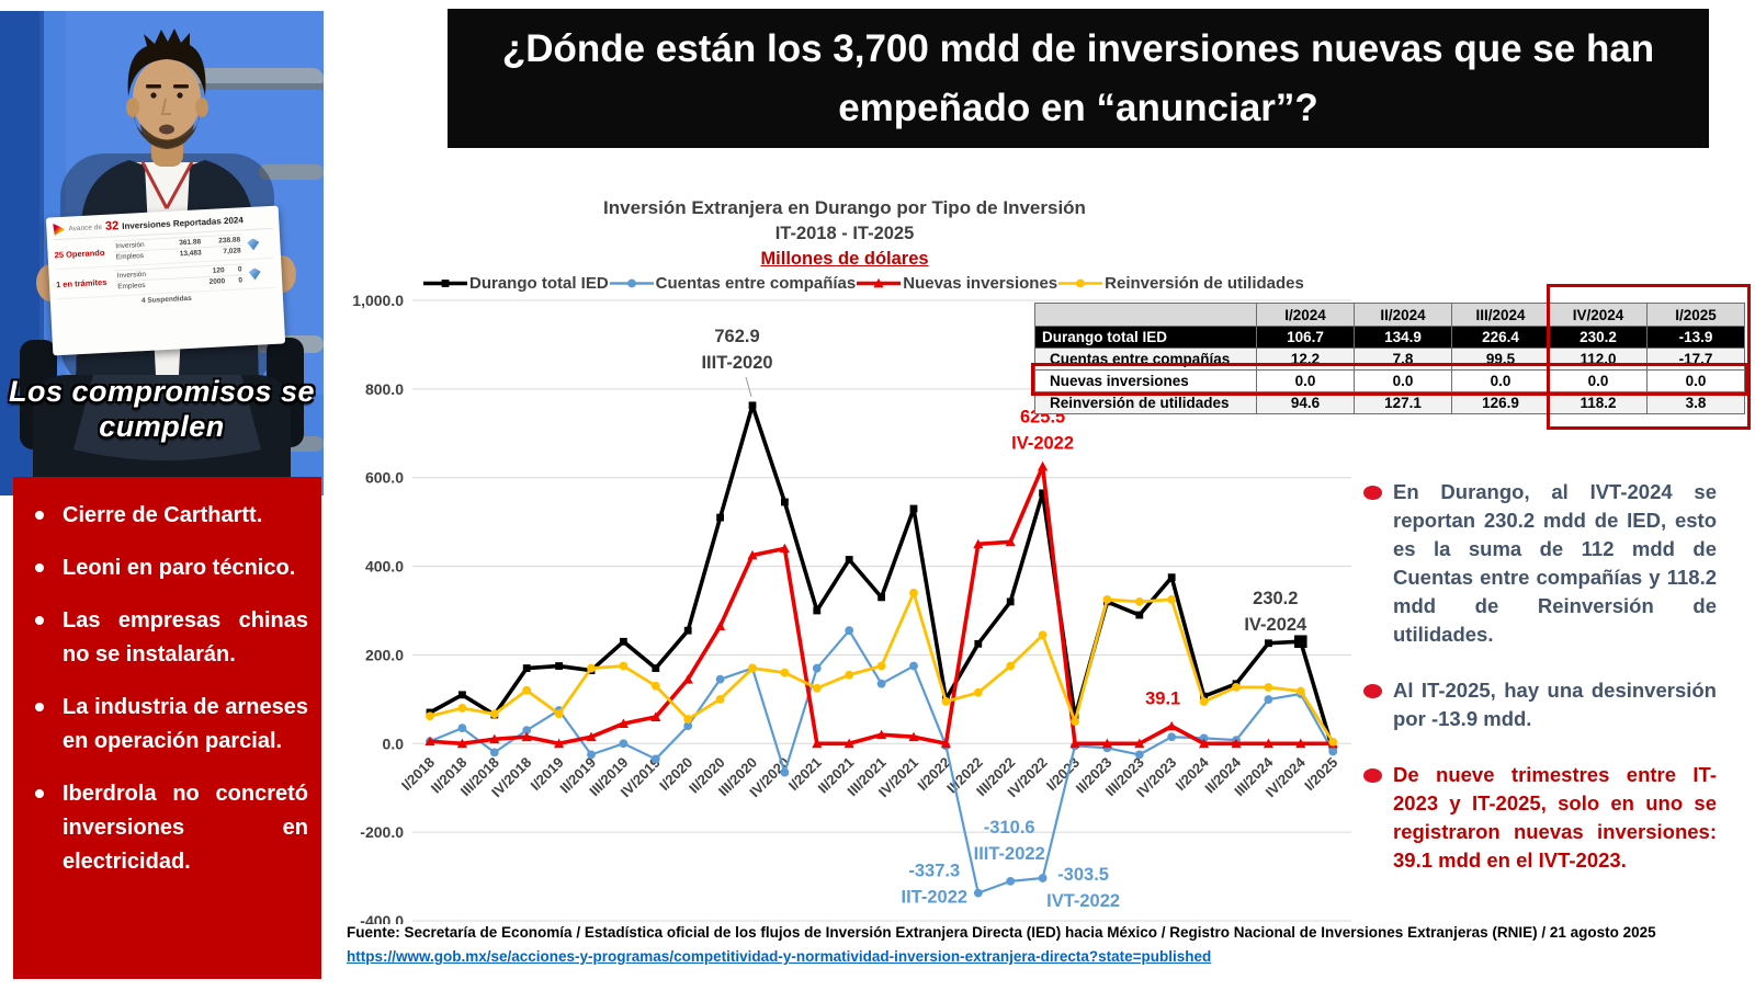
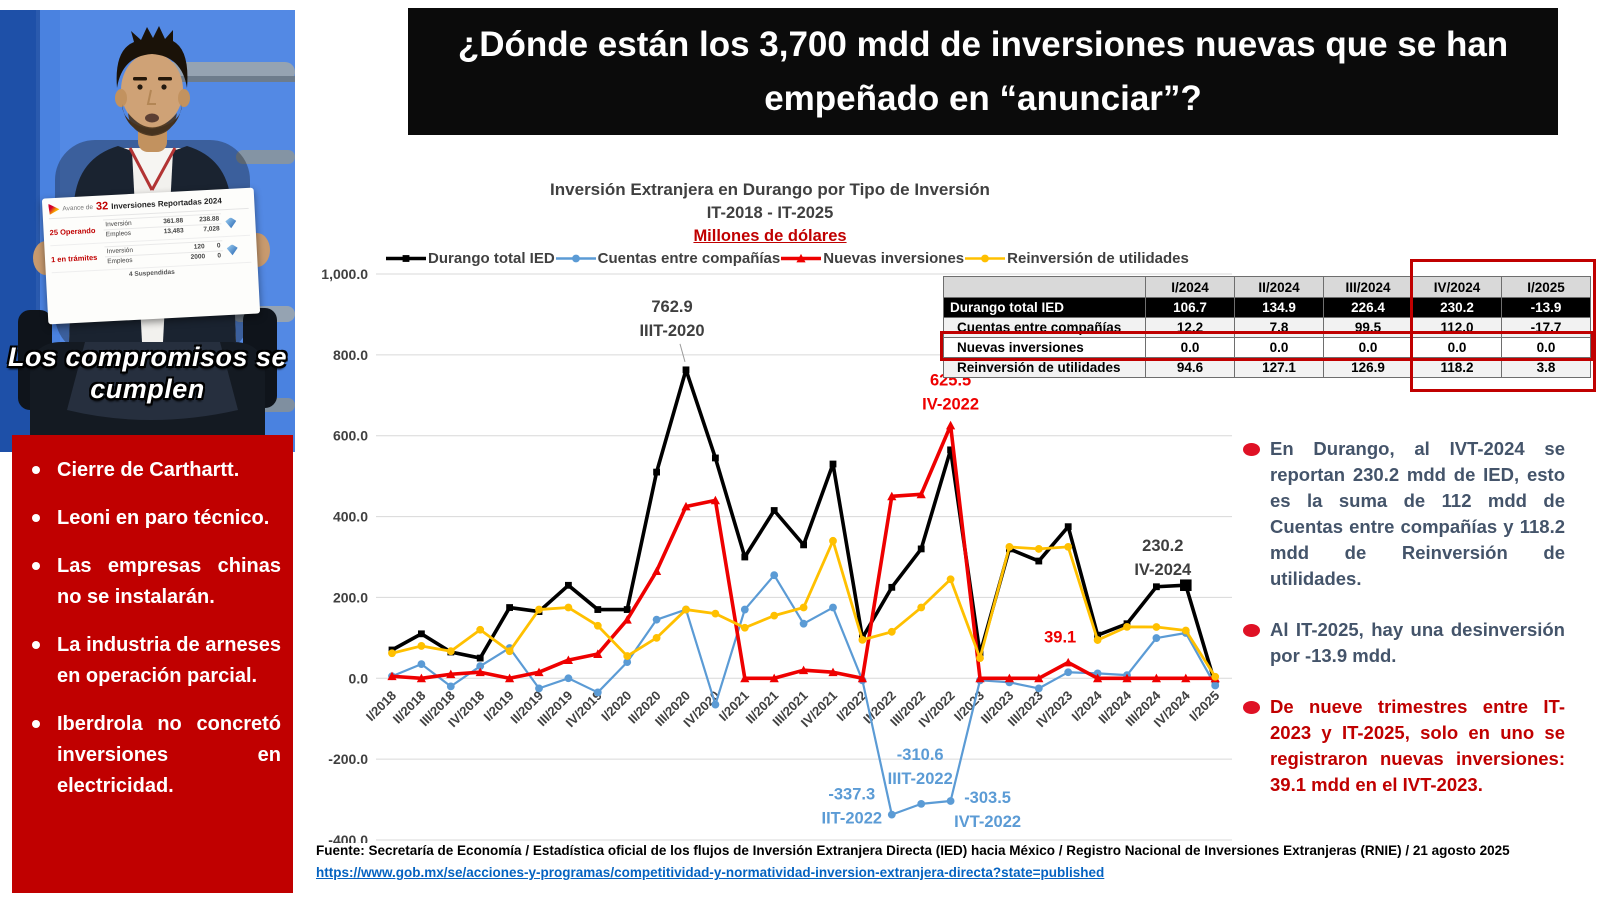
Durango total IED/IV/2018: 170 -> 50
Durango total IED/I/2020: 260 -> 170
